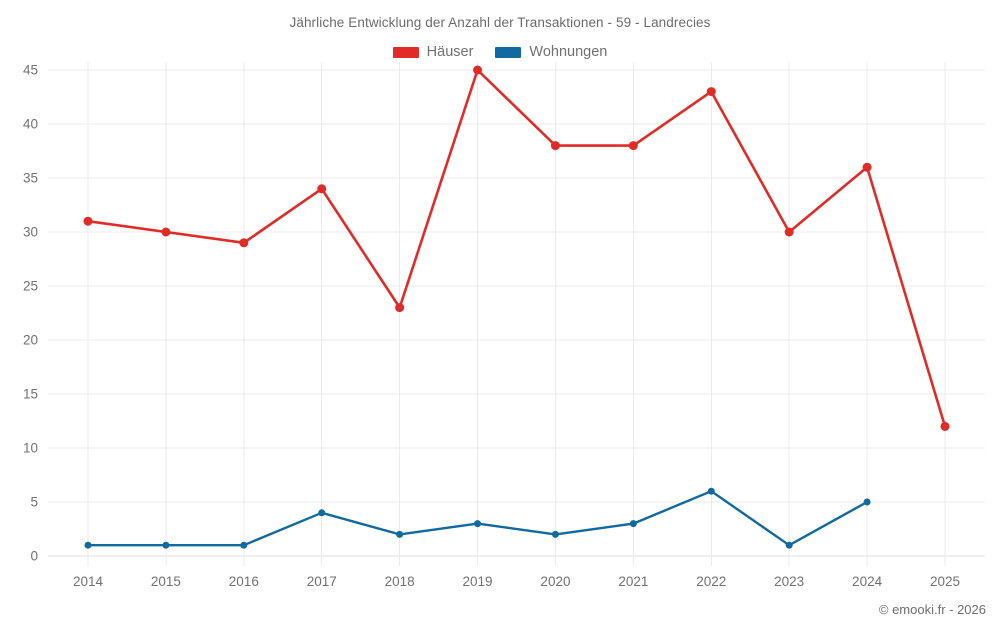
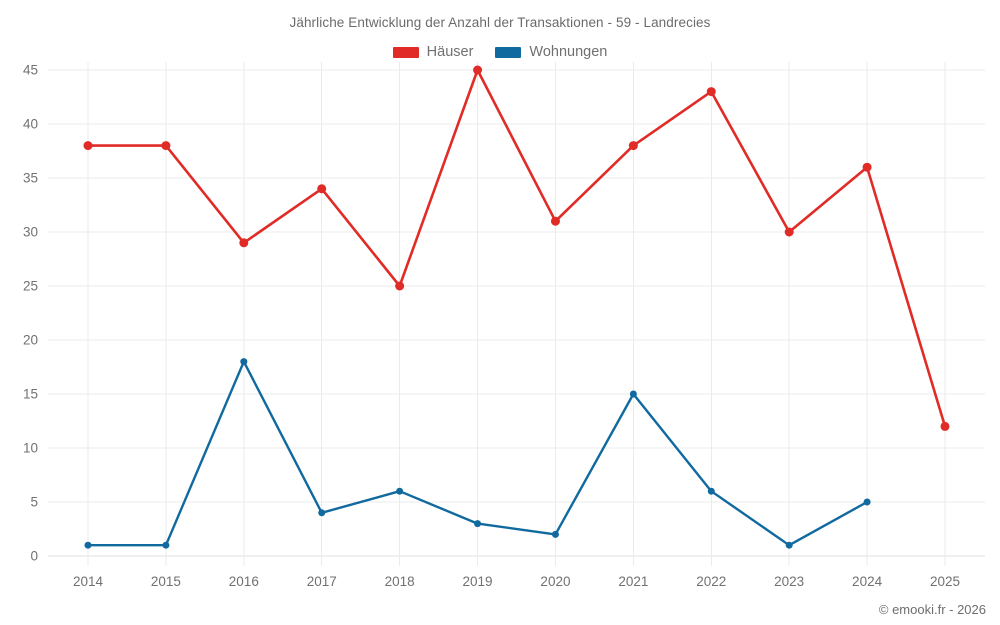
Häuser/2014: 31 -> 38
Häuser/2015: 30 -> 38
Wohnungen/2016: 1 -> 18
Häuser/2018: 23 -> 25
Wohnungen/2018: 2 -> 6
Häuser/2020: 38 -> 31
Wohnungen/2021: 3 -> 15
